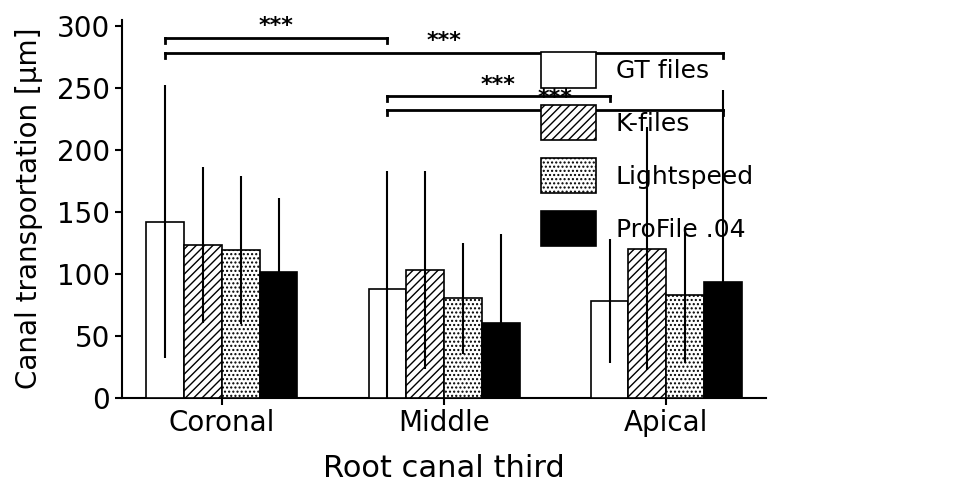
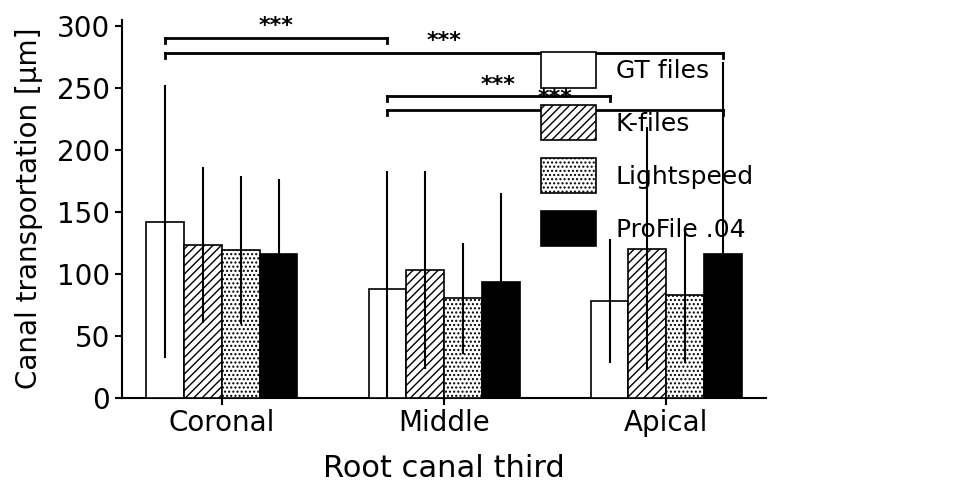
ProFile .04/Coronal: 101 -> 116
ProFile .04/Middle: 60 -> 93
ProFile .04/Apical: 93 -> 116
